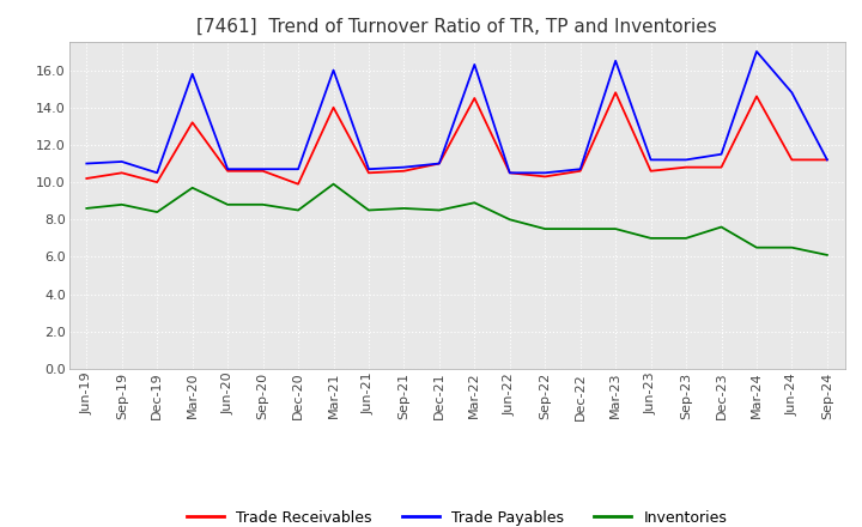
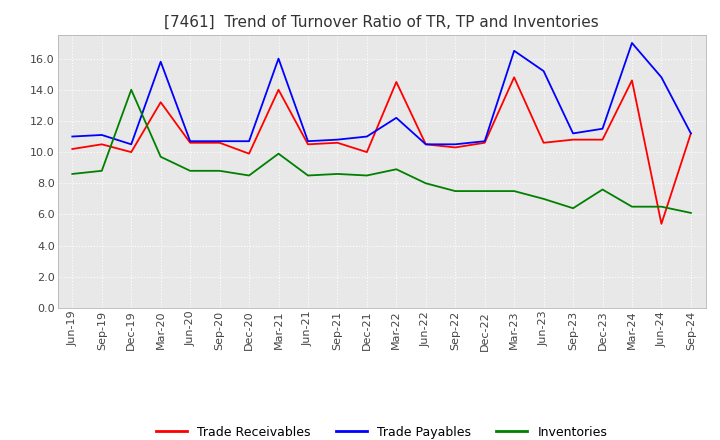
Inventories/Dec-19: 8.4 -> 14.0
Trade Receivables/Dec-21: 11.0 -> 10.0
Trade Payables/Mar-22: 16.3 -> 12.2
Trade Payables/Jun-23: 11.2 -> 15.2
Inventories/Sep-23: 7.0 -> 6.4
Trade Receivables/Jun-24: 11.2 -> 5.4
